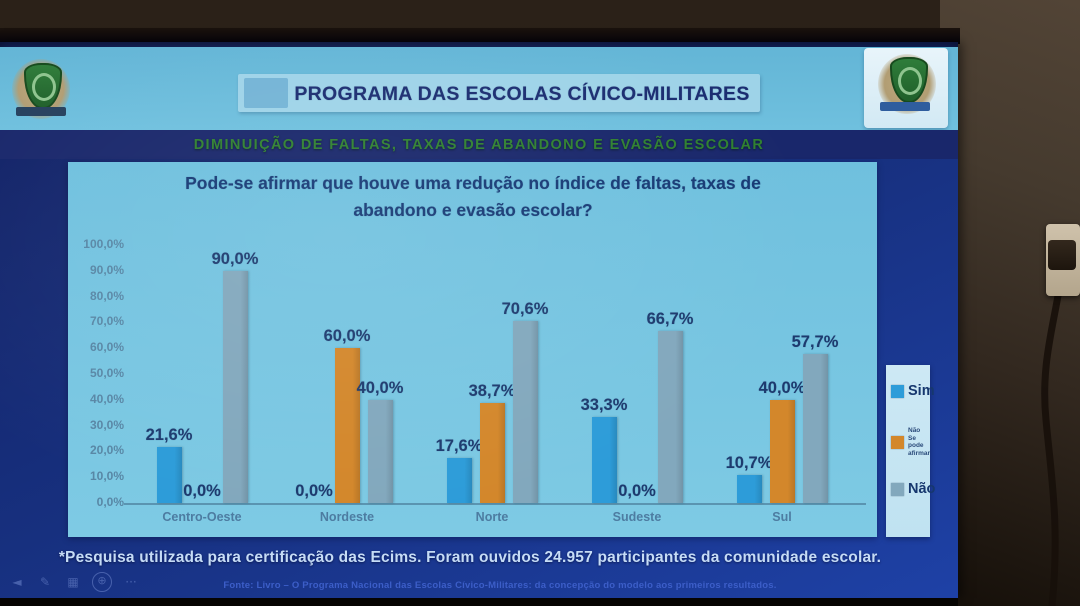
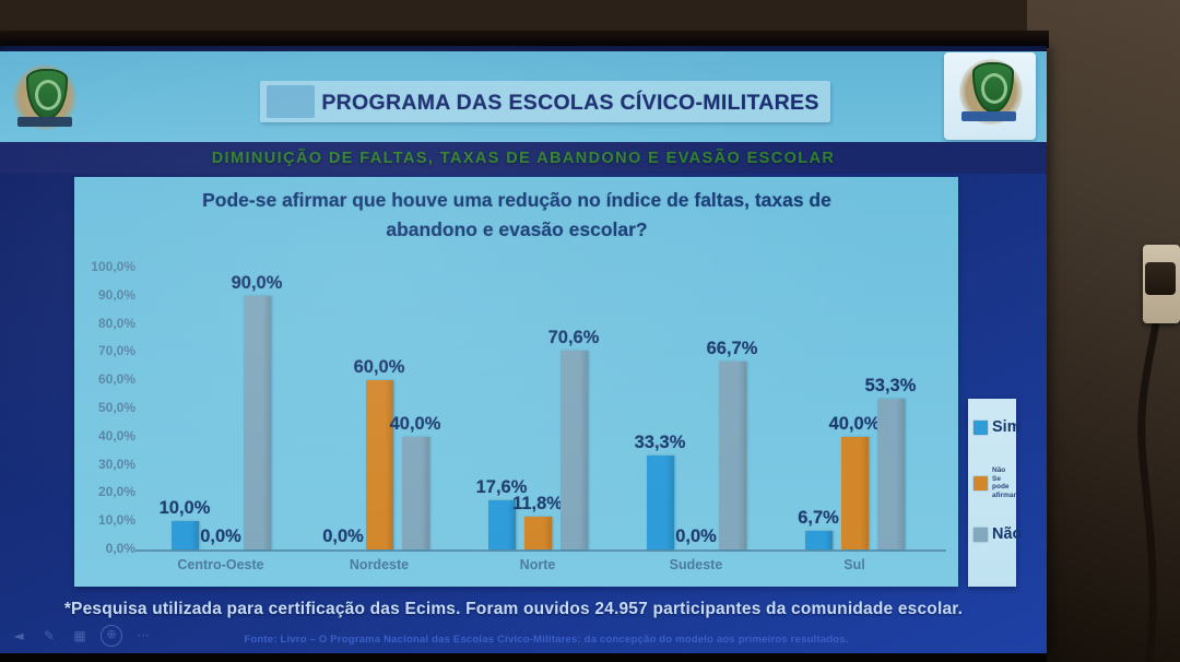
Sim/Centro-Oeste: 21,6% -> 10,0%
Não Se pode afirmar/Norte: 38,7% -> 11,8%
Sim/Sul: 10,7% -> 6,7%
Não/Sul: 57,7% -> 53,3%
